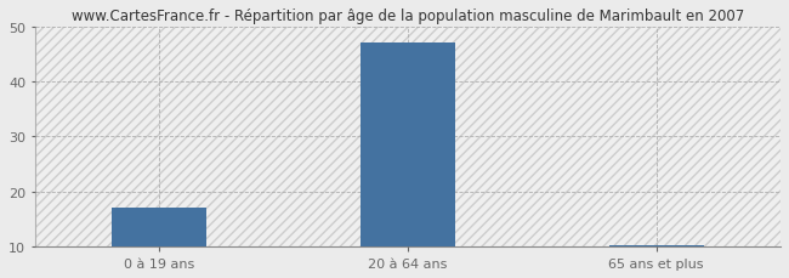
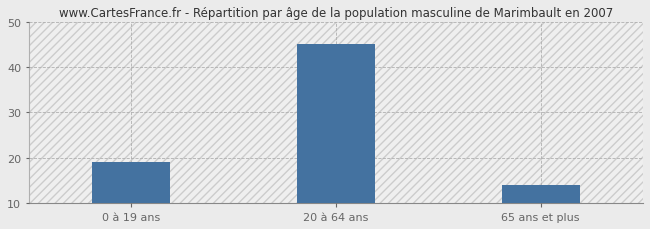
0 à 19 ans: 17.0 -> 19.0
20 à 64 ans: 47.0 -> 45.0
65 ans et plus: 10.2 -> 14.0
